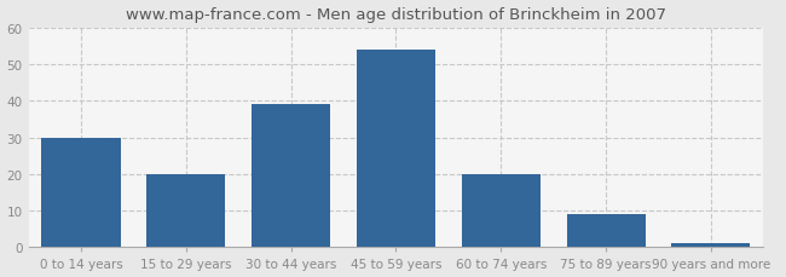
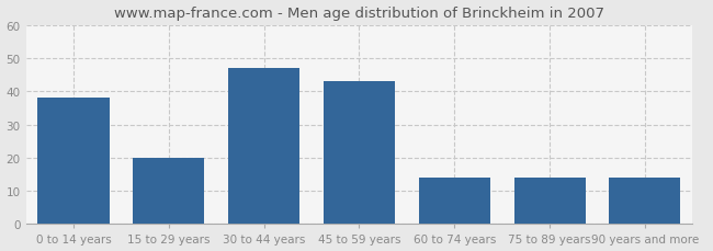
0 to 14 years: 30 -> 38
30 to 44 years: 39 -> 47
45 to 59 years: 54 -> 43
60 to 74 years: 20 -> 14
75 to 89 years: 9 -> 14
90 years and more: 1 -> 14
